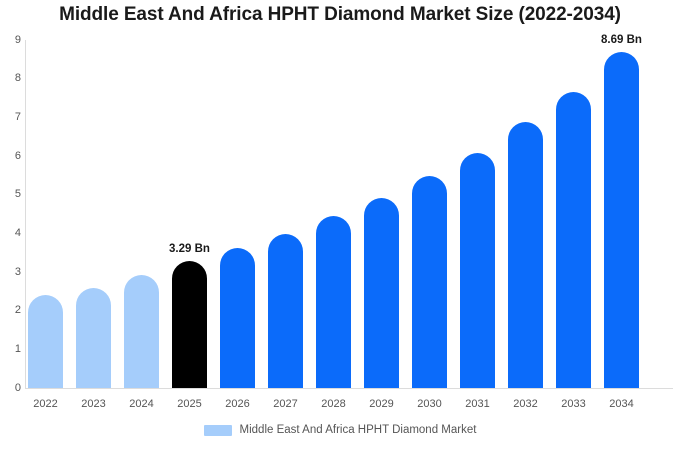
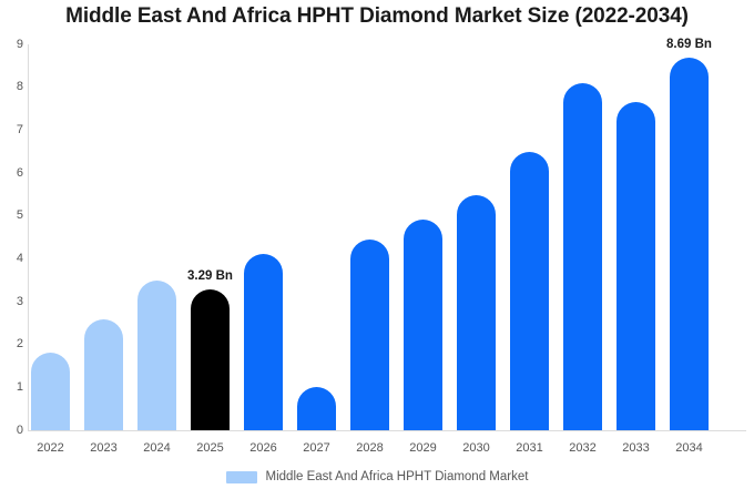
2022: 2.4 -> 1.8
2024: 2.9 -> 3.5
2026: 3.6 -> 4.1
2027: 4.0 -> 1.0
2031: 6.1 -> 6.5
2032: 6.9 -> 8.1
